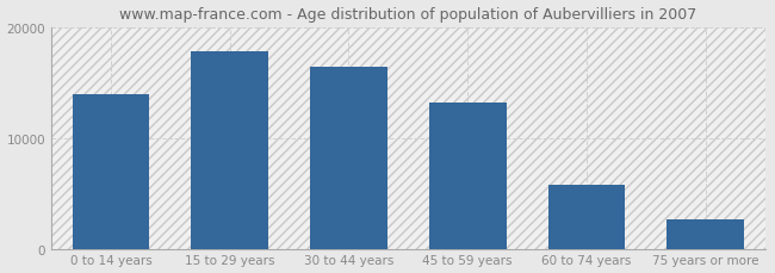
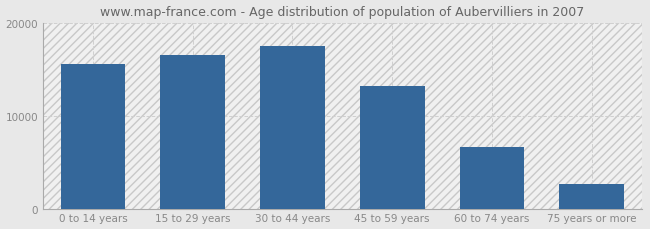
0 to 14 years: 14000 -> 15600
15 to 29 years: 17800 -> 16500
30 to 44 years: 16400 -> 17500
60 to 74 years: 5800 -> 6600
